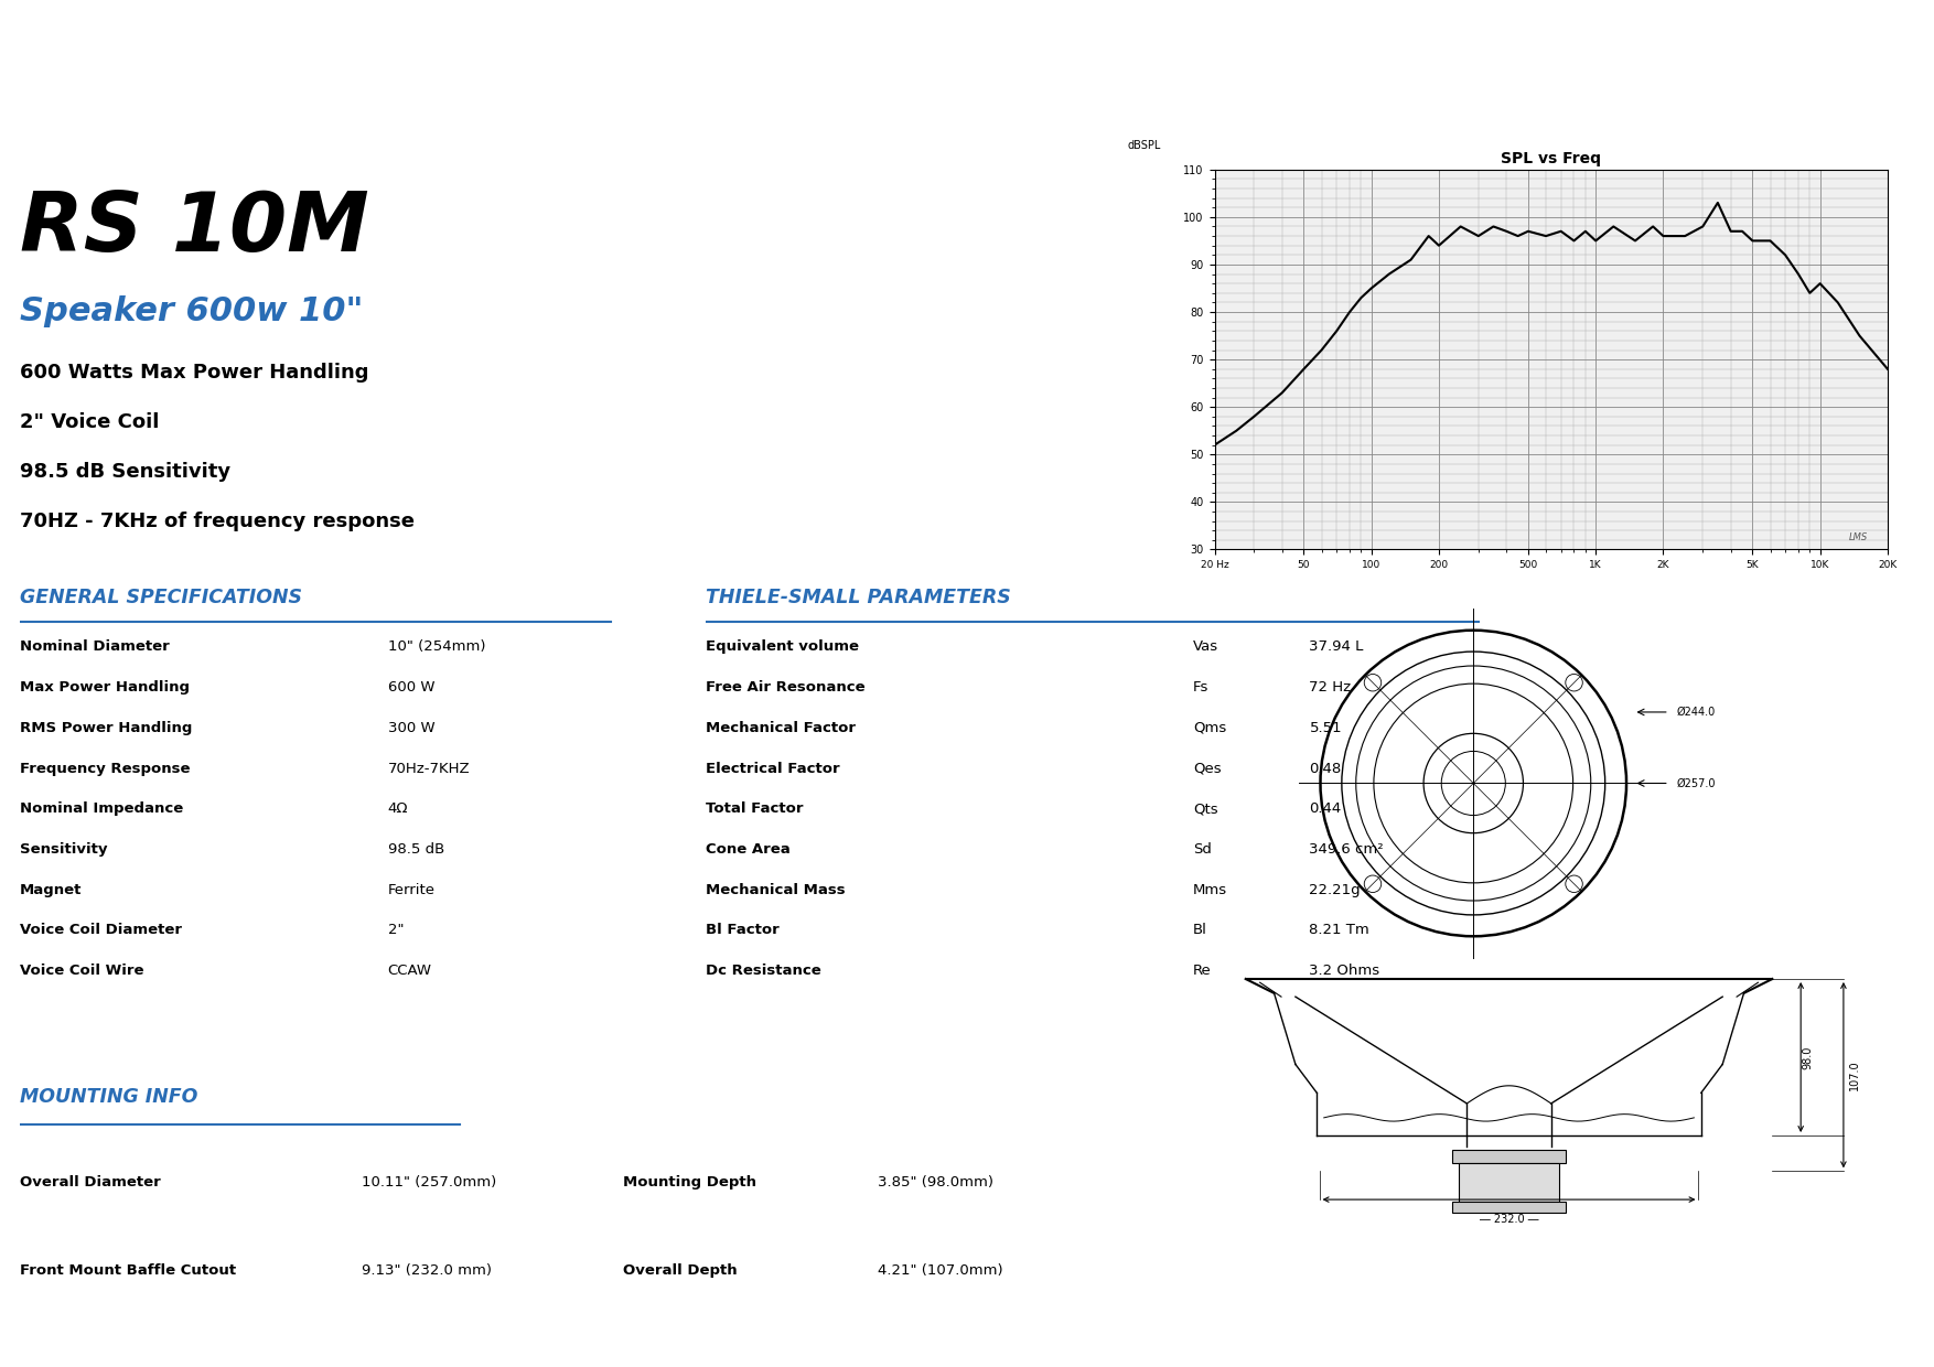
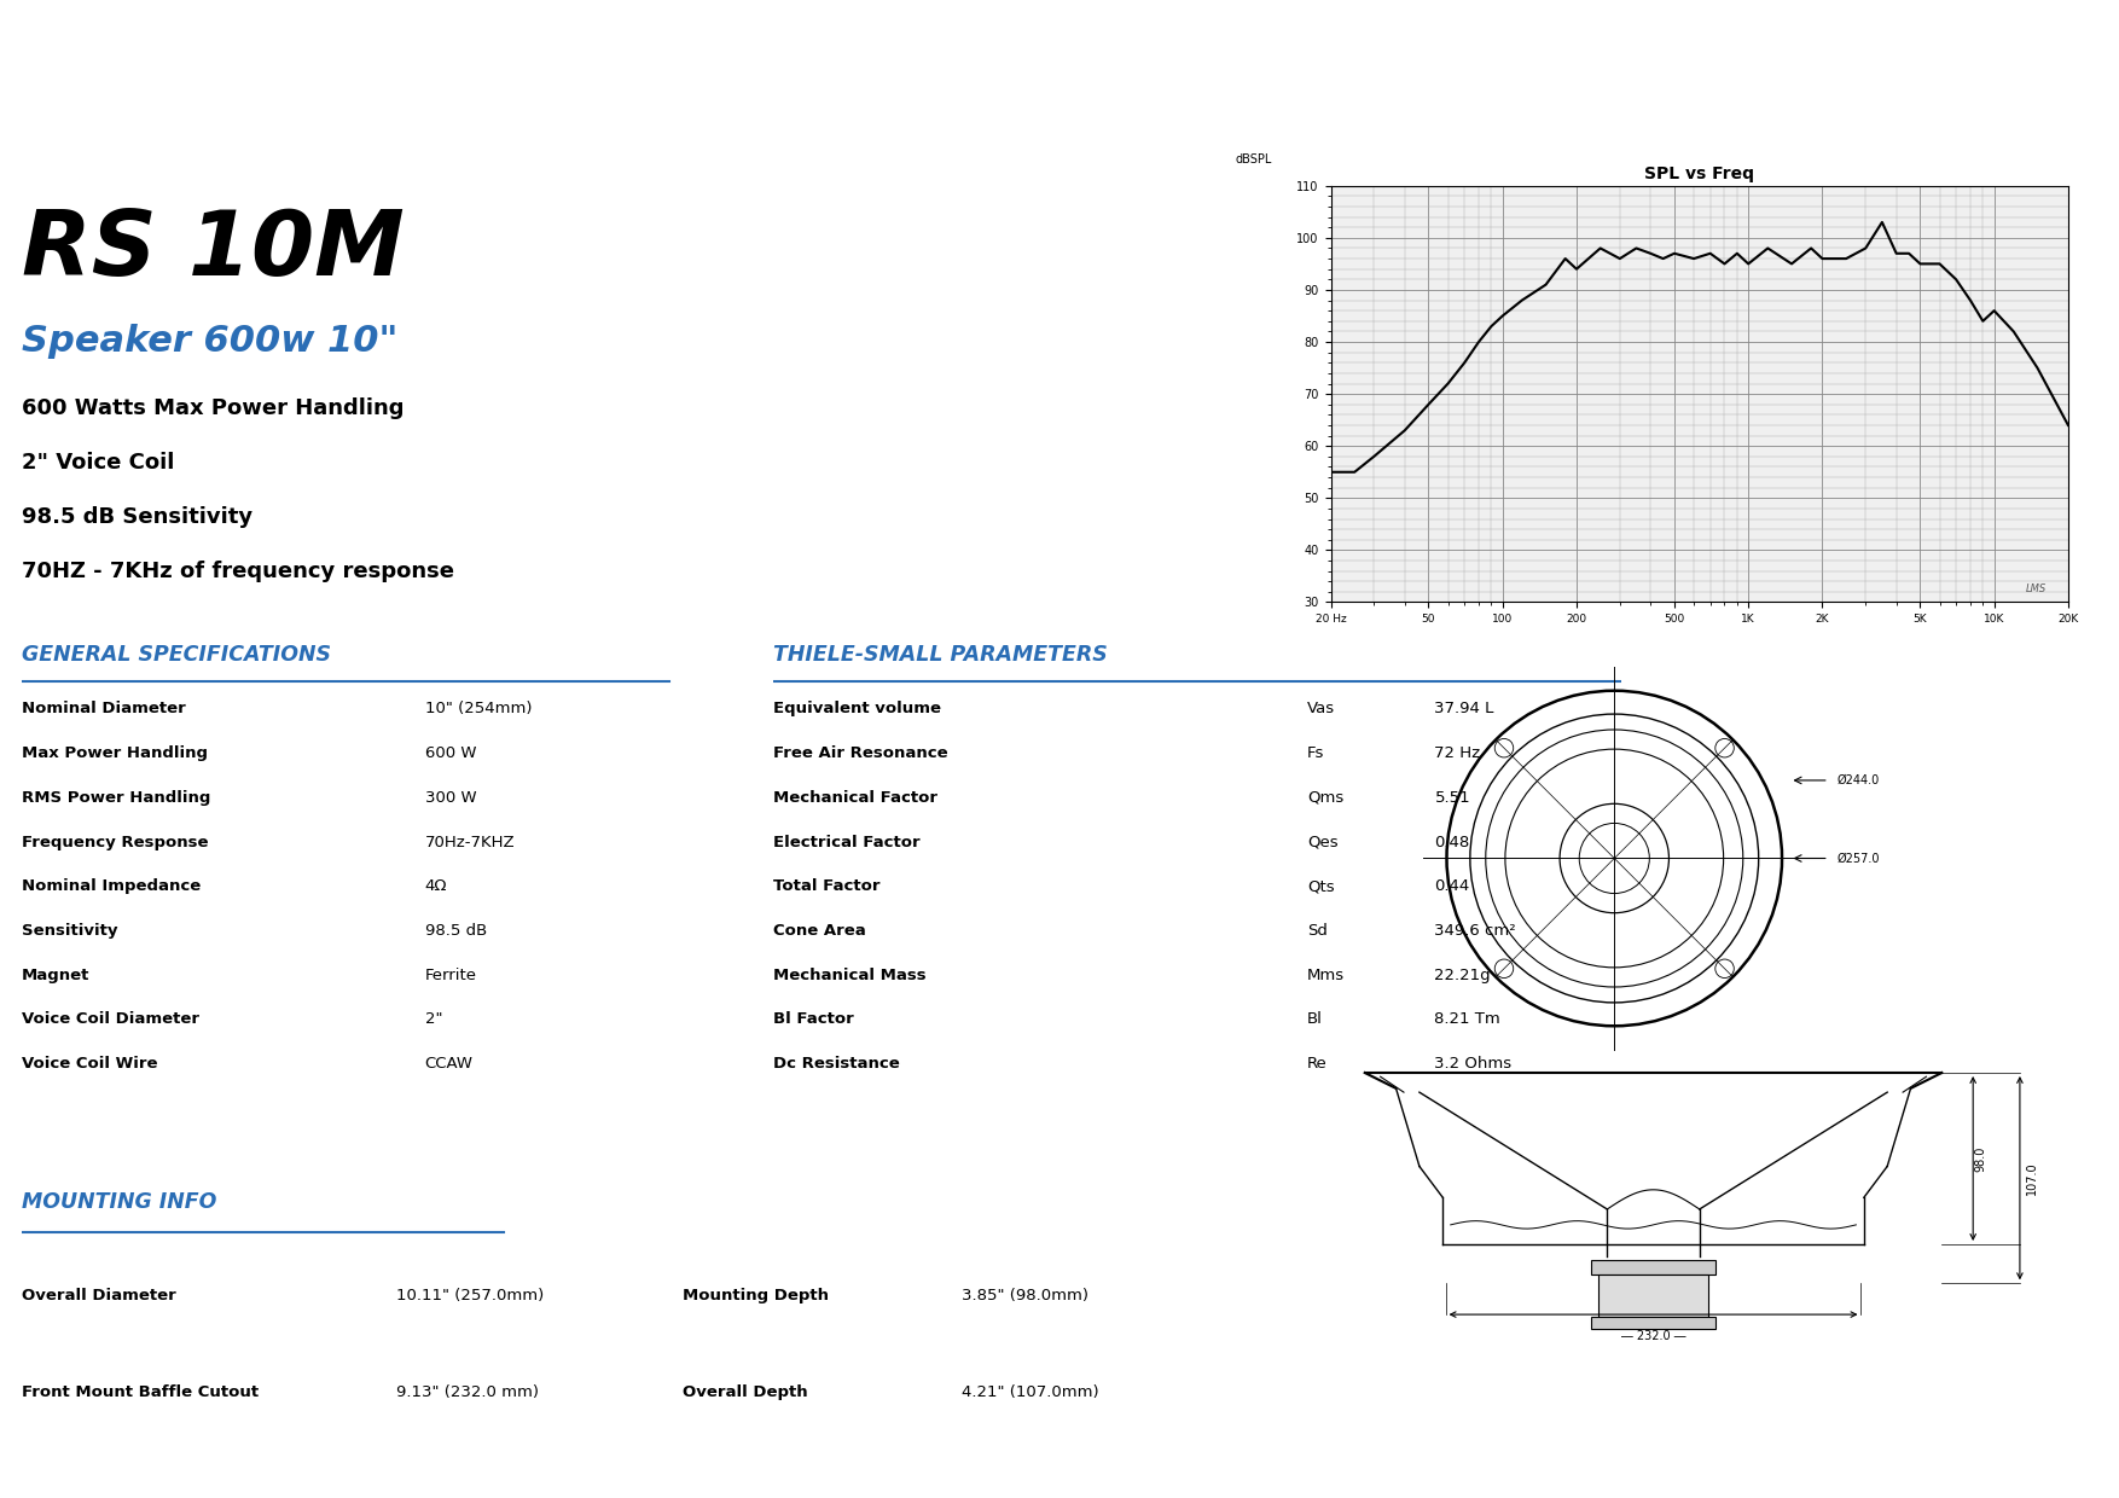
SPL vs Freq/20 Hz: 52 -> 55
SPL vs Freq/20K: 68 -> 64
